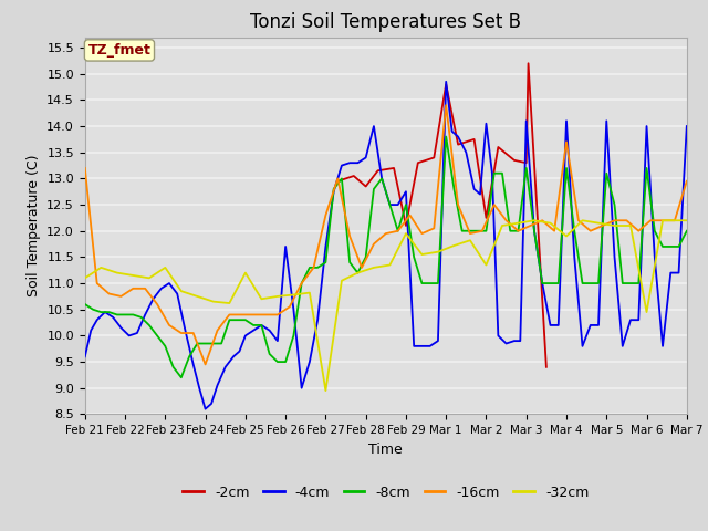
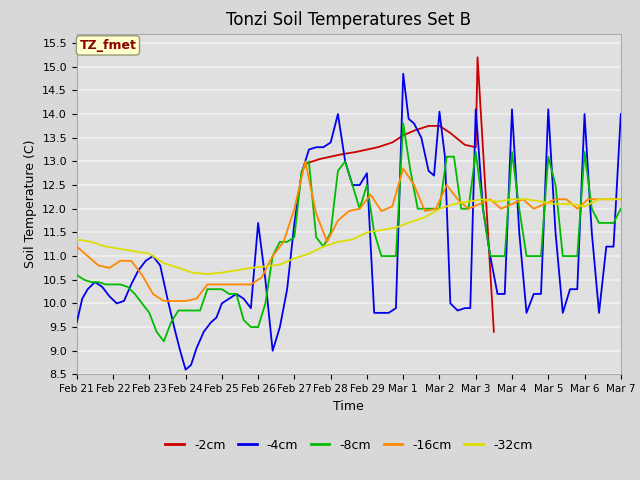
-16cm/Feb 21: 13.20 -> 11.20
-32cm/Feb 21: 11.10 -> 11.35
-32cm/Feb 23: 11.30 -> 11.05
-16cm/Feb 24: 9.45 -> 10.05
-32cm/Feb 25: 11.20 -> 10.65
-16cm/Feb 27: 12.30 -> 12.00
-32cm/Feb 27: 8.95 -> 10.95
-2cm/Feb 28: 12.85 -> 13.10
-2cm/Feb 29: 12.10 -> 13.25
-32cm/Feb 29: 11.95 -> 11.50
-2cm/Mar 1: 14.80 -> 13.55
-16cm/Mar 1: 14.40 -> 12.85
-2cm/Mar 2: 12.25 -> 13.75
-32cm/Mar 2: 11.35 -> 12.00
-16cm/Mar 4: 13.70 -> 12.10
-32cm/Mar 4: 11.90 -> 12.20
-32cm/Mar 6: 10.45 -> 12.05
-16cm/Mar 7: 12.95 -> 12.20
